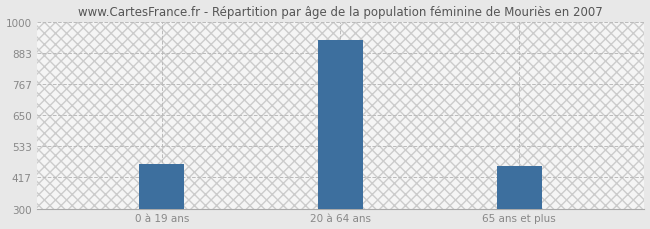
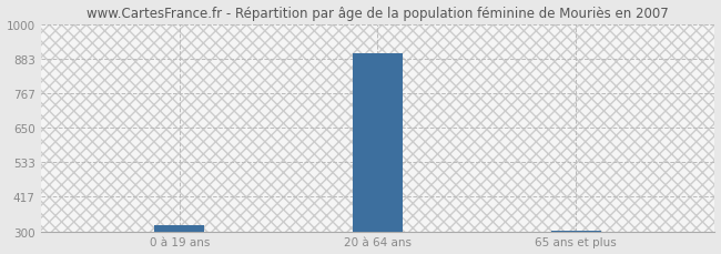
0 à 19 ans: 465 -> 322
20 à 64 ans: 930 -> 899
65 ans et plus: 460 -> 304
